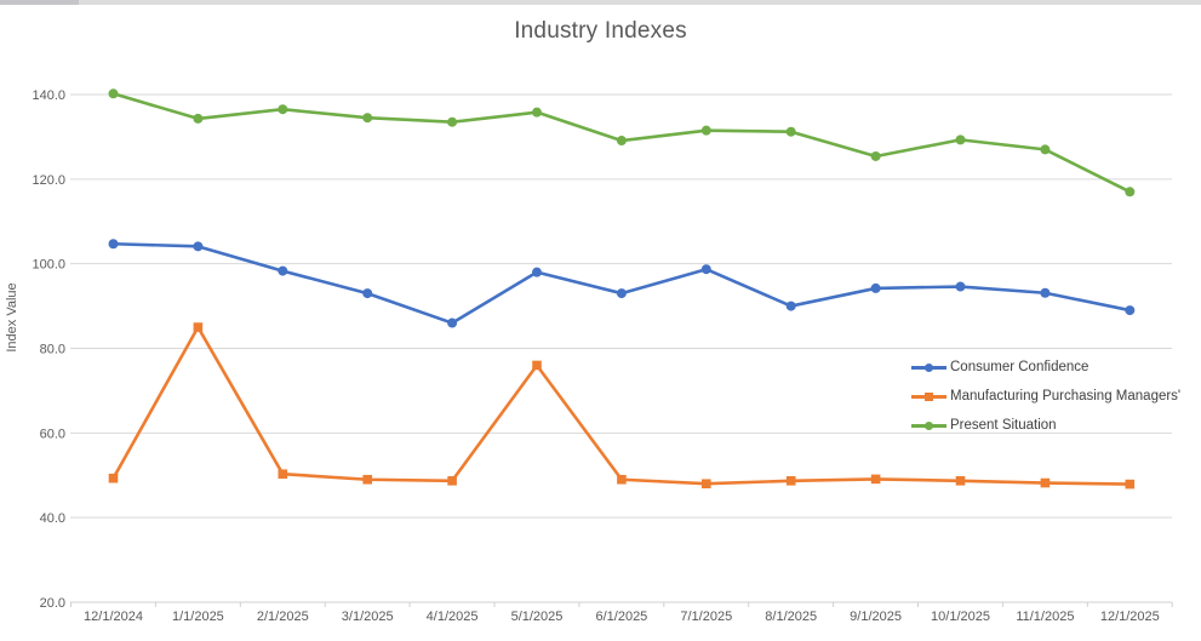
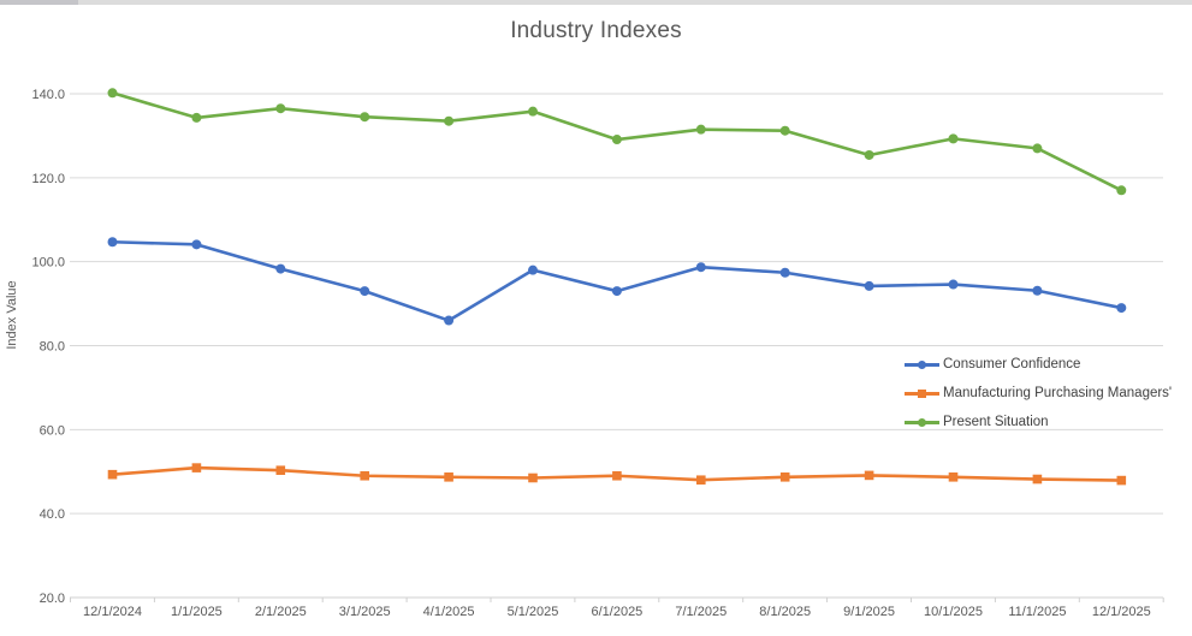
Manufacturing Purchasing Managers'/1/1/2025: 85 -> 51
Manufacturing Purchasing Managers'/5/1/2025: 76 -> 48
Consumer Confidence/8/1/2025: 90 -> 97
